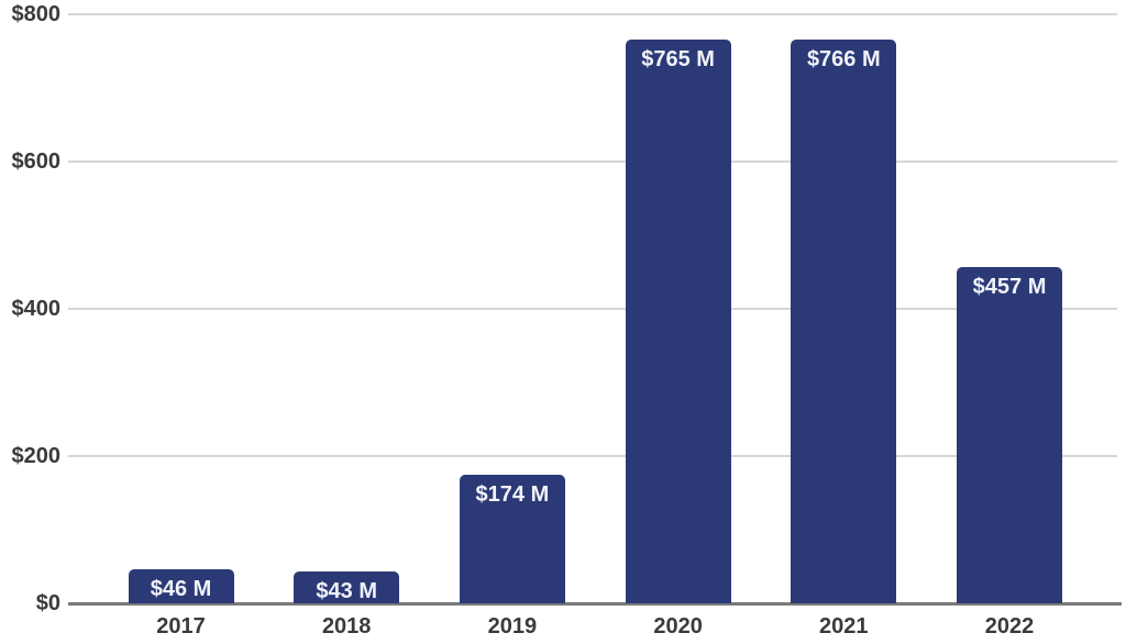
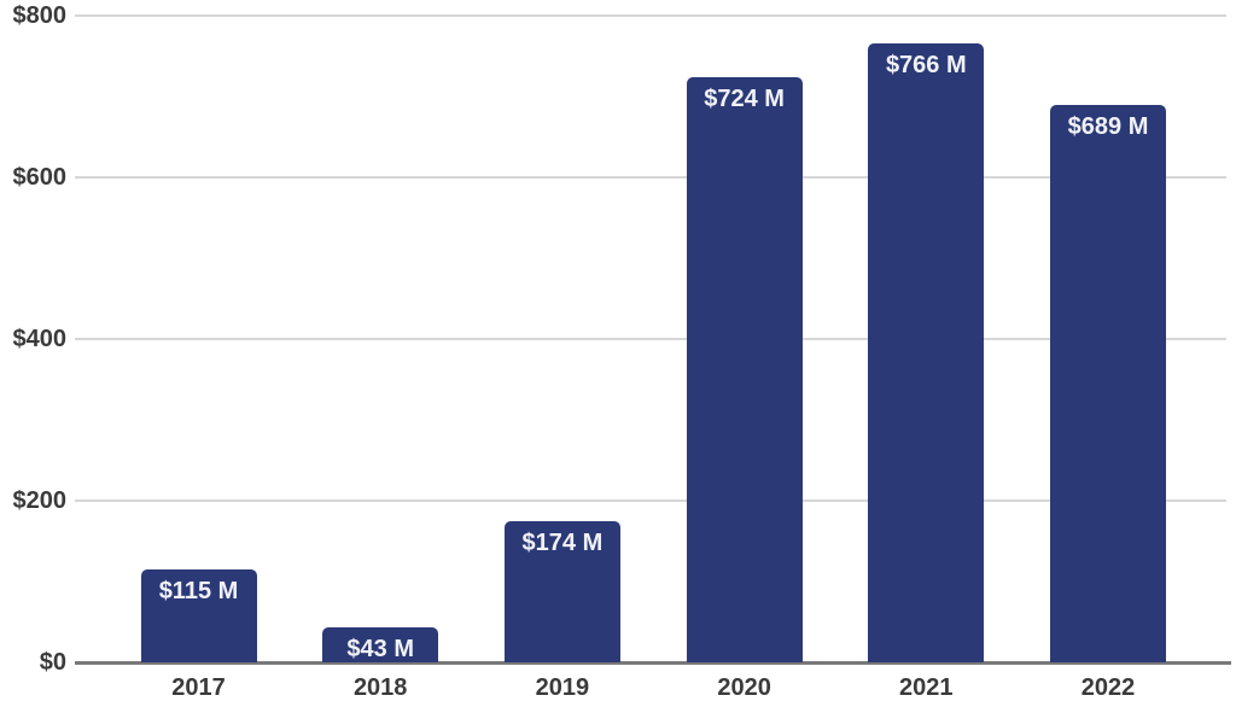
2017: $46 -> $115
2020: $765 -> $724
2022: $457 -> $689
